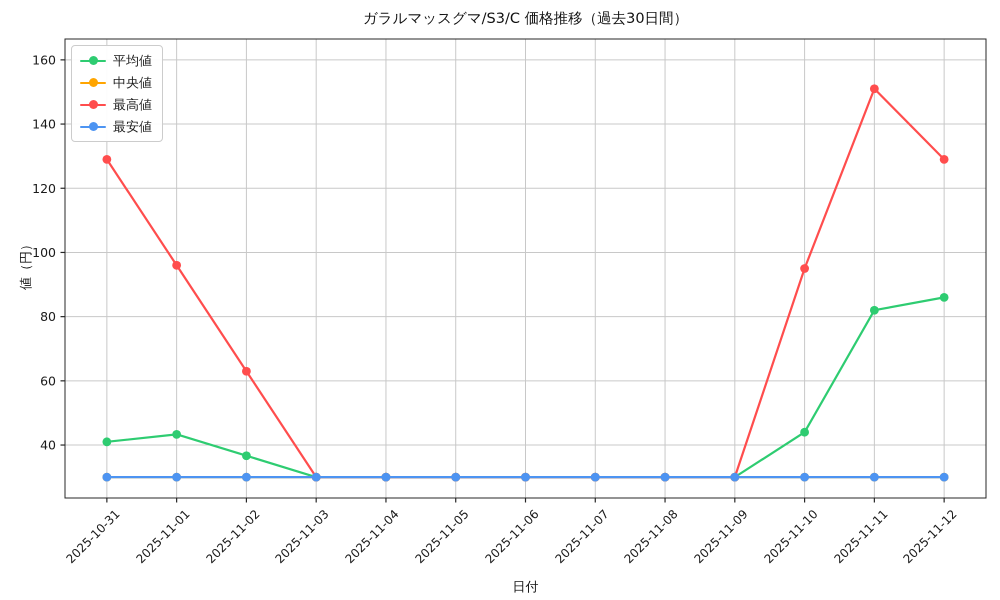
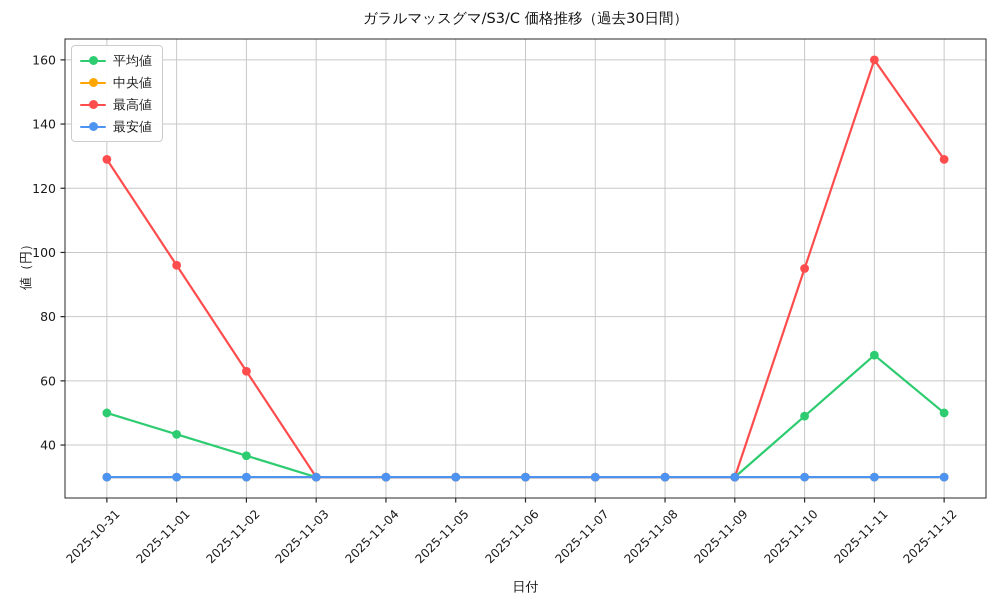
平均値/2025-10-31: 41 -> 50
平均値/2025-11-10: 44 -> 49
平均値/2025-11-11: 82 -> 68
最高値/2025-11-11: 151 -> 160
平均値/2025-11-12: 86 -> 50
